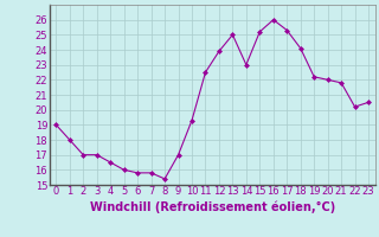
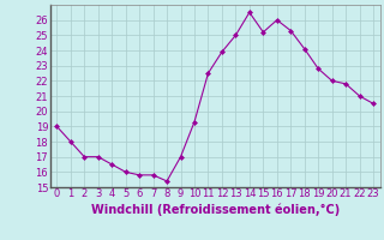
14: 23.0 -> 26.5
19: 22.2 -> 22.8
22: 20.2 -> 21.0
